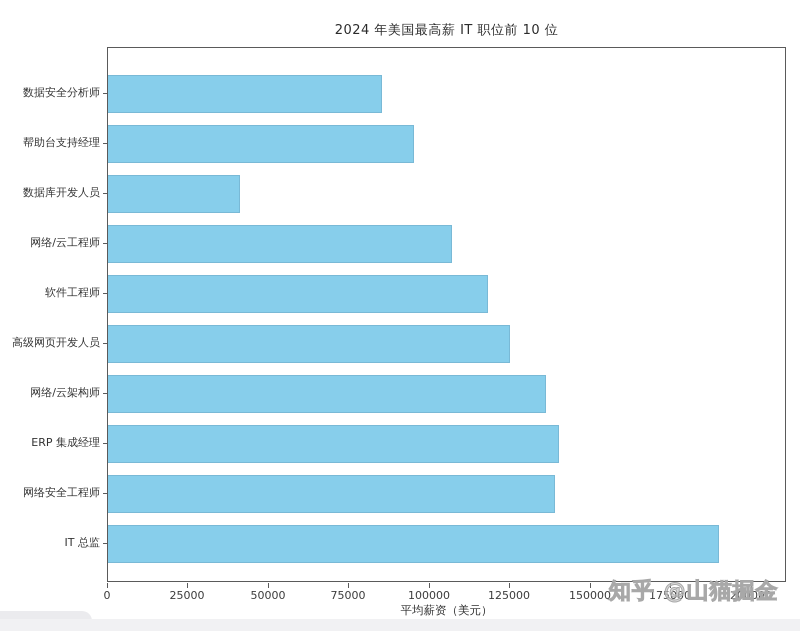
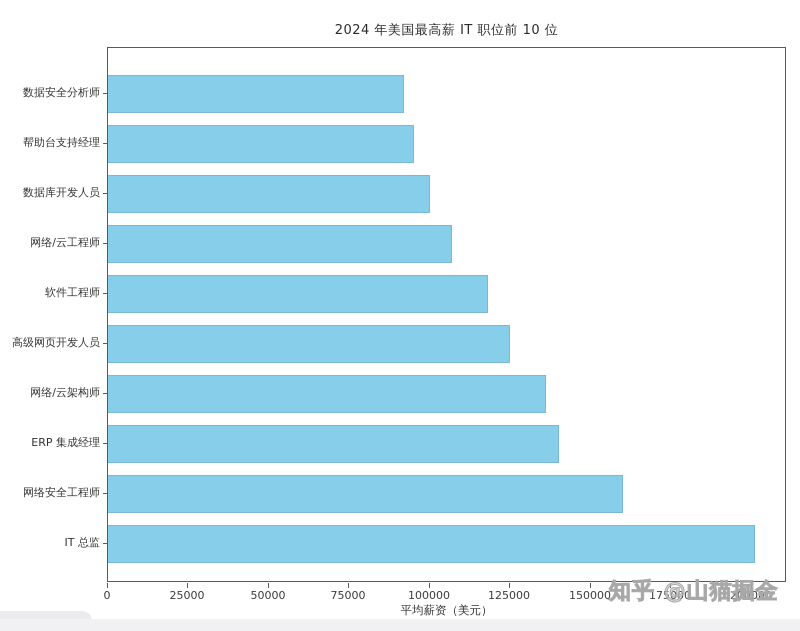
数据安全分析师: 85000 -> 92000
数据库开发人员: 41000 -> 100000
网络安全工程师: 139000 -> 160000
IT 总监: 190000 -> 201000
